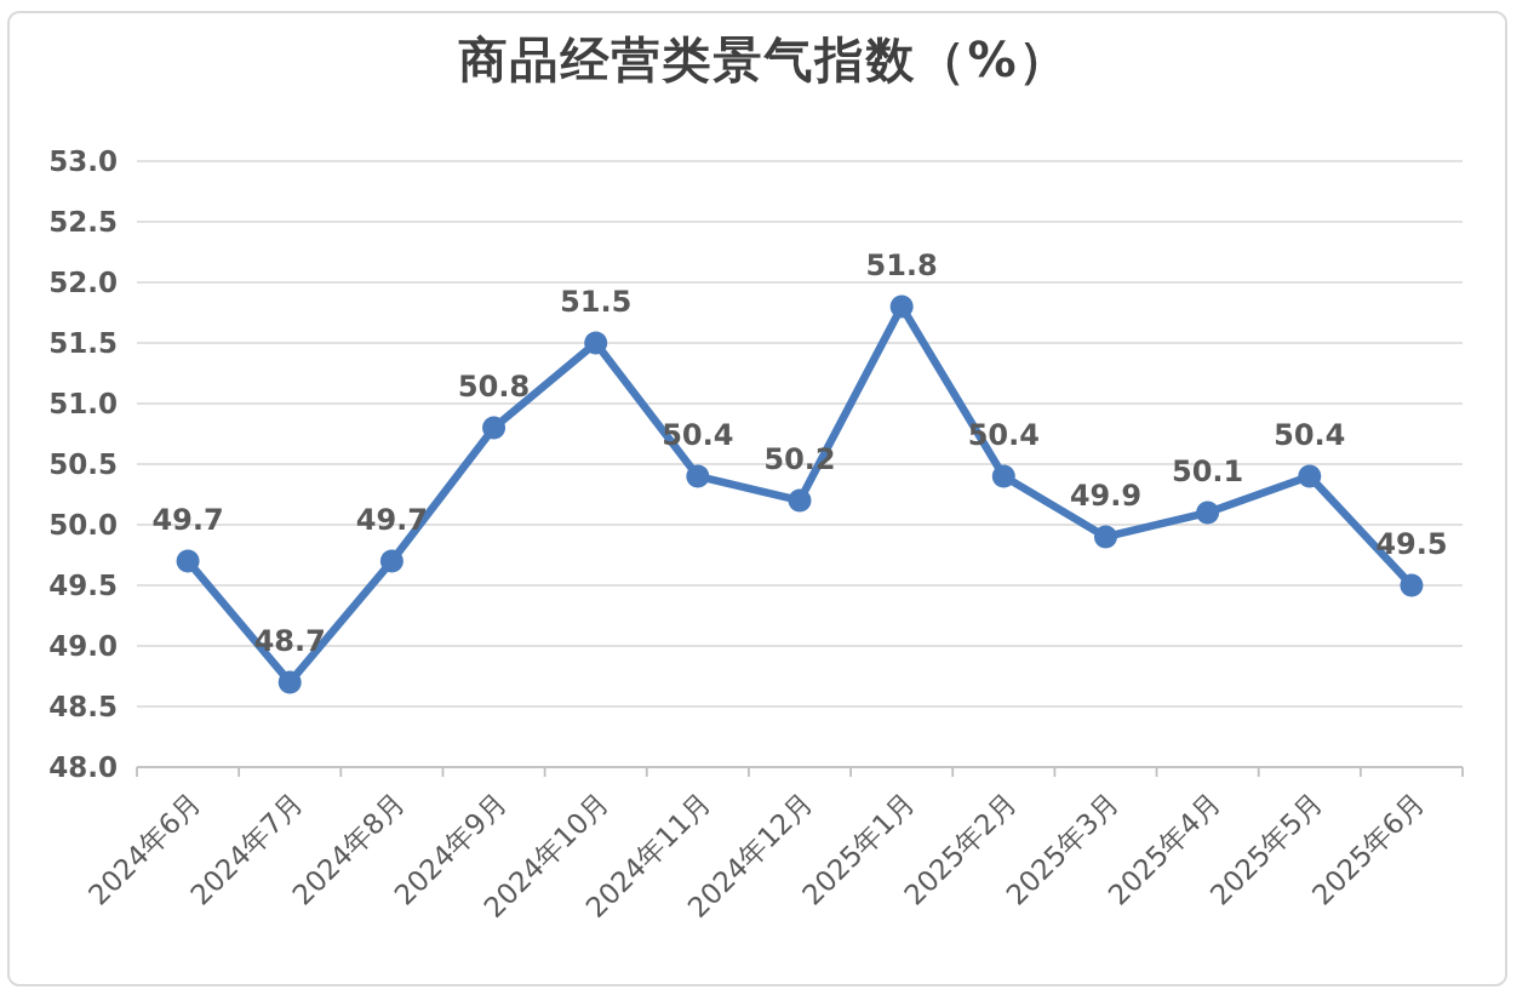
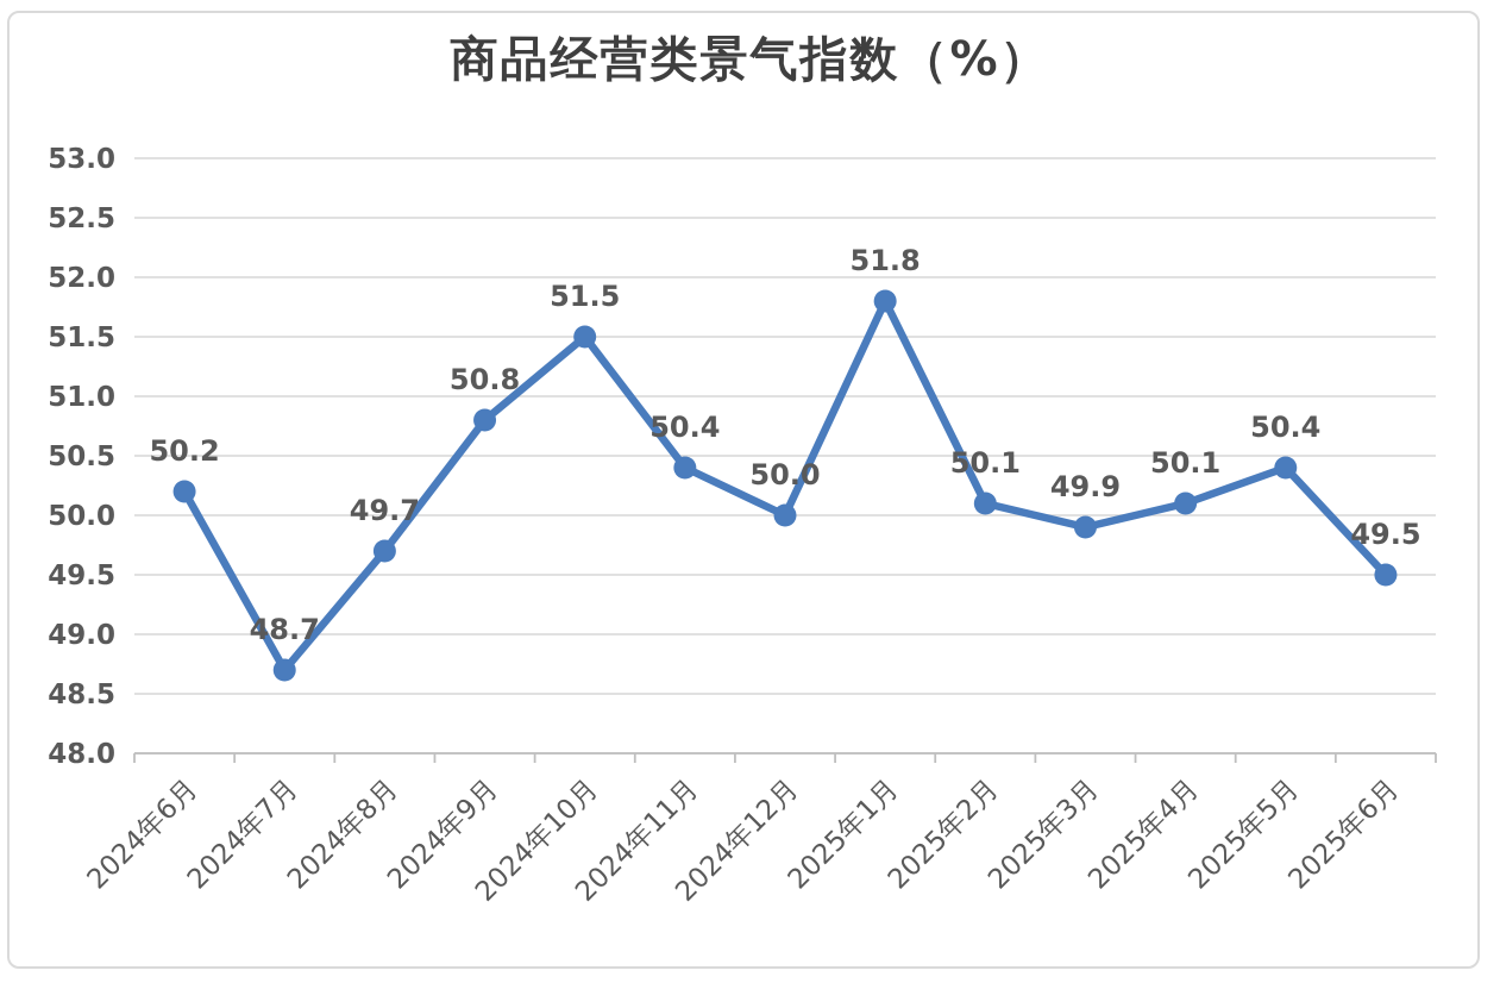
2024年6月: 49.7 -> 50.2
2024年12月: 50.2 -> 50.0
2025年2月: 50.4 -> 50.1
